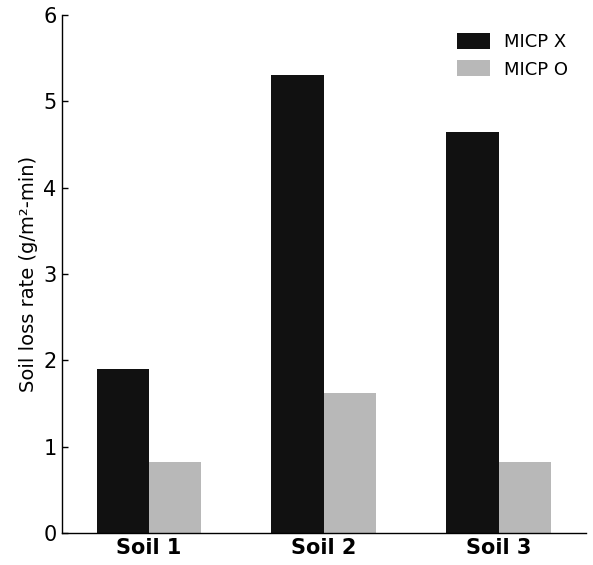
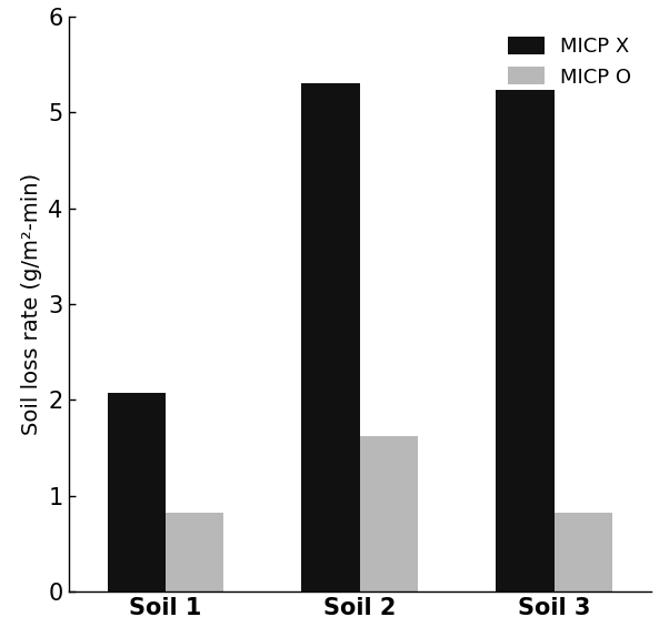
MICP X/Soil 1: 1.90 -> 2.08
MICP X/Soil 3: 4.65 -> 5.24
